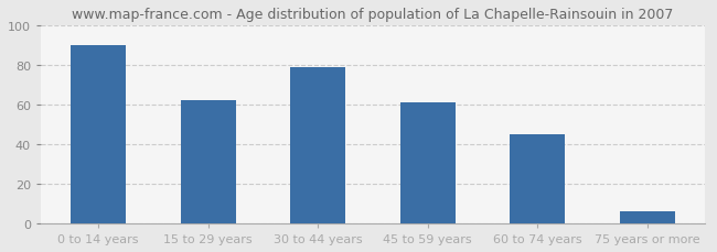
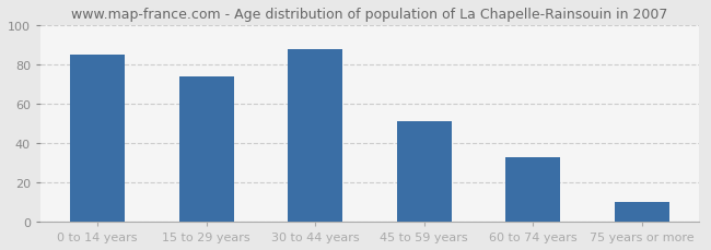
0 to 14 years: 90 -> 85
15 to 29 years: 62 -> 74
30 to 44 years: 79 -> 88
45 to 59 years: 61 -> 51
60 to 74 years: 45 -> 33
75 years or more: 6 -> 10
